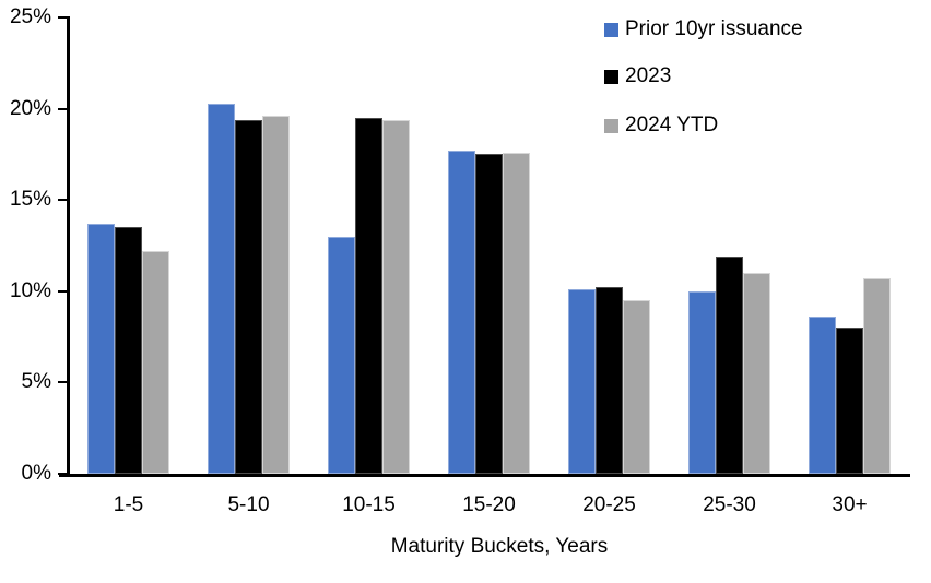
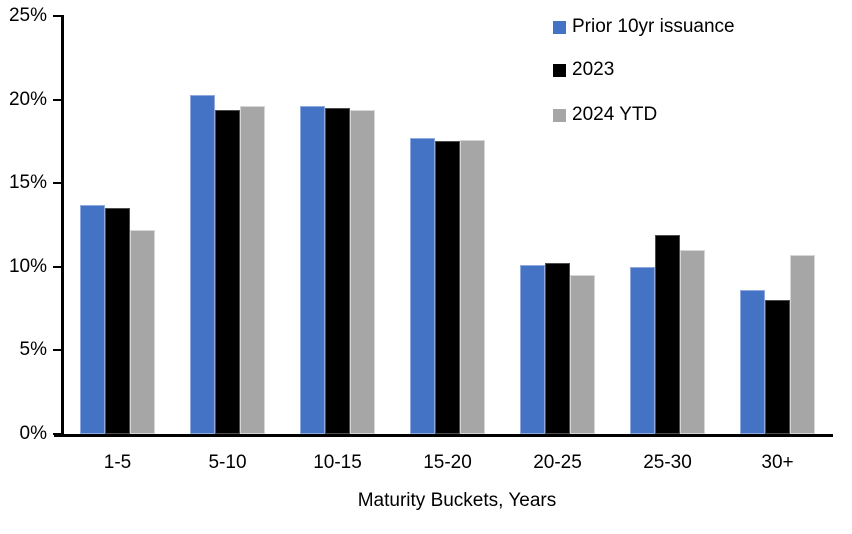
Prior 10yr issuance/10-15: 13.0% -> 19.6%
